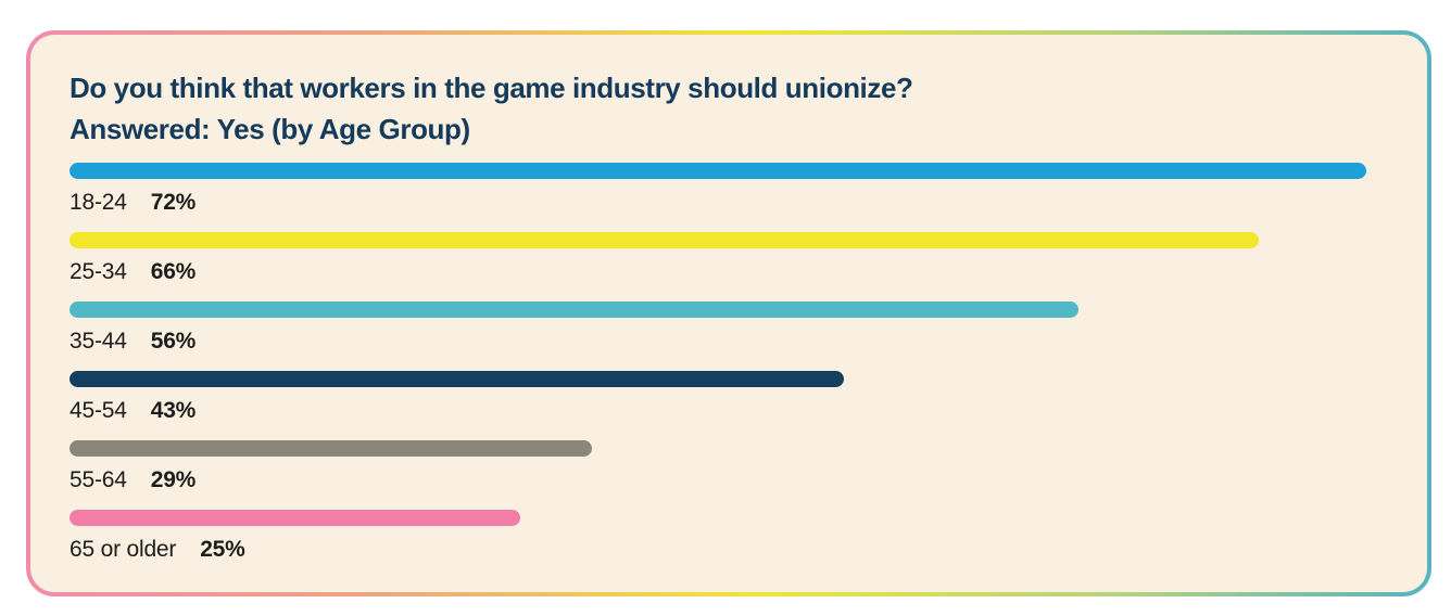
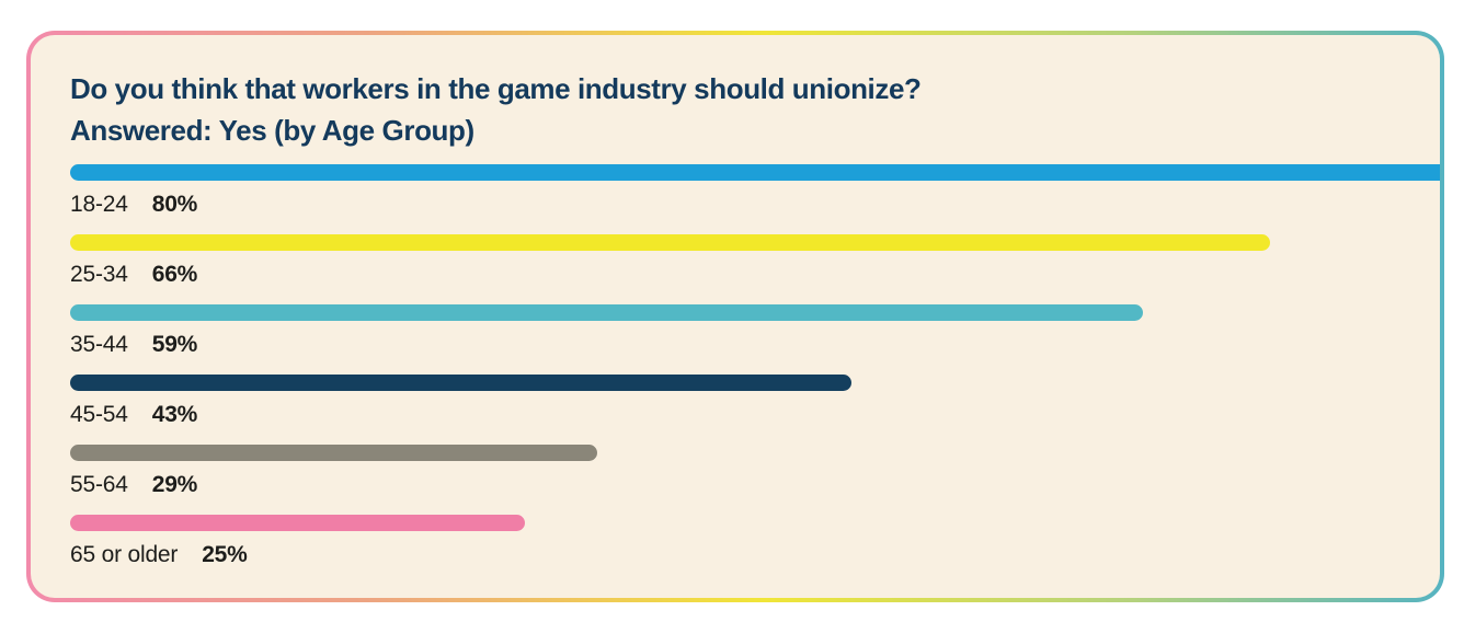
18-24: 72% -> 80%
35-44: 56% -> 59%
